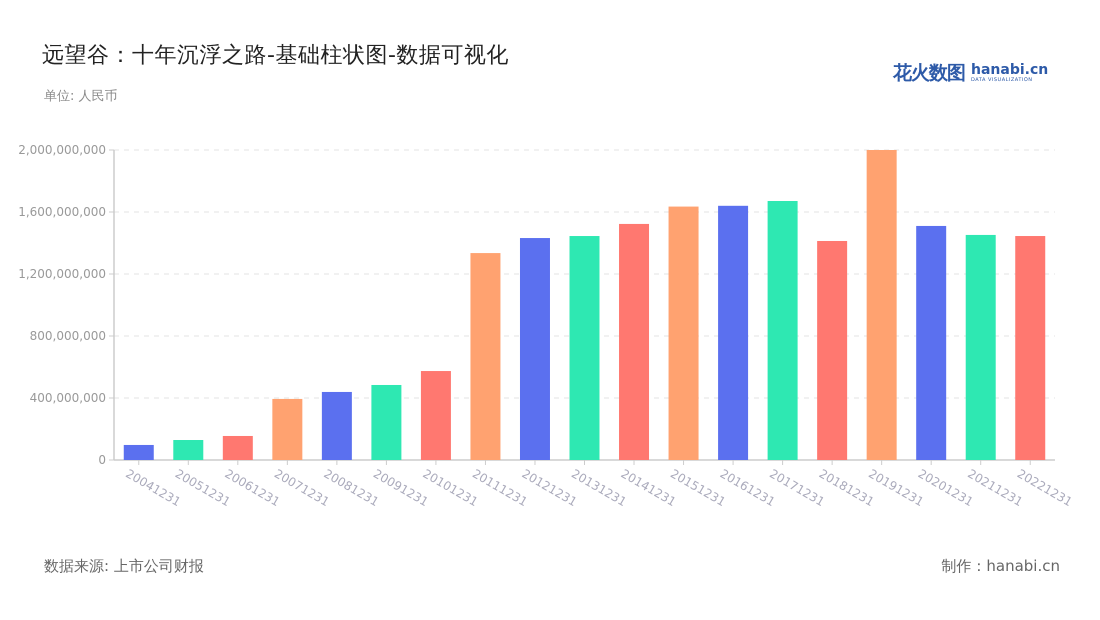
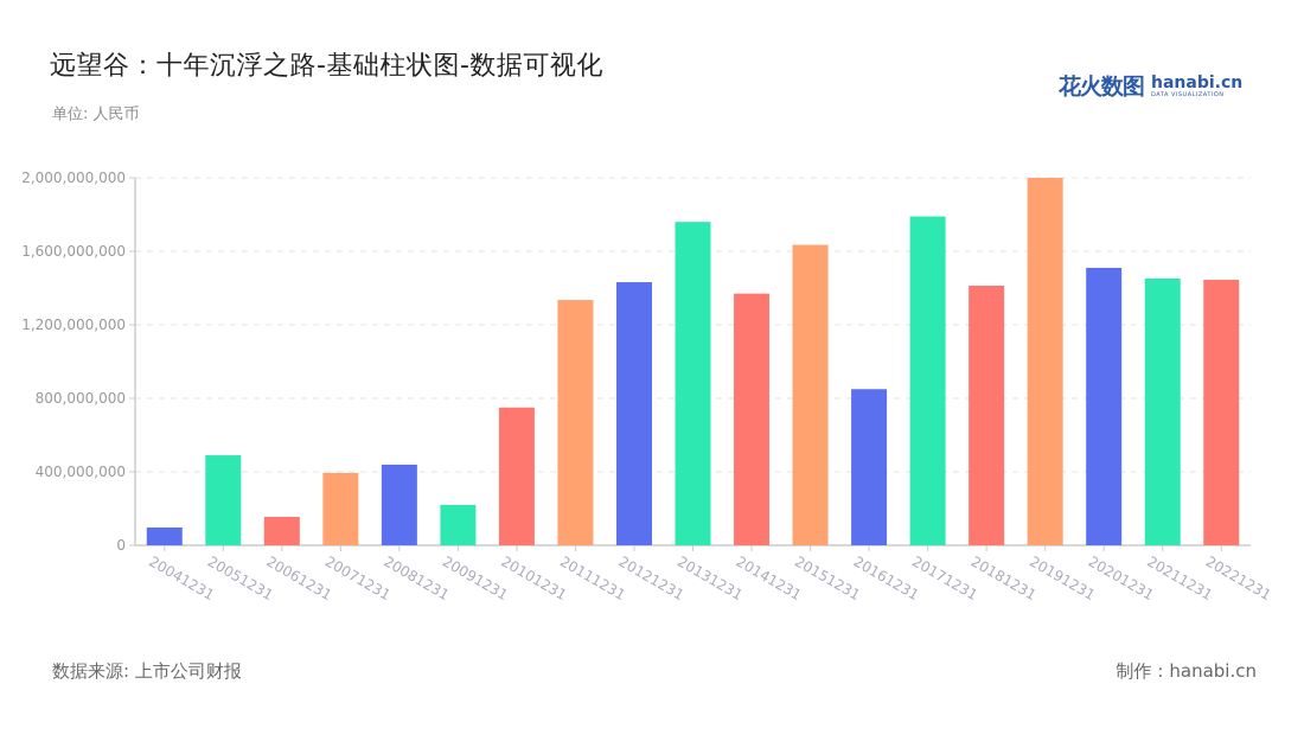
20051231: 130000000 -> 490000000
20091231: 480000000 -> 220000000
20101231: 570000000 -> 750000000
20131231: 1440000000 -> 1760000000
20141231: 1520000000 -> 1370000000
20161231: 1640000000 -> 850000000
20171231: 1670000000 -> 1790000000
